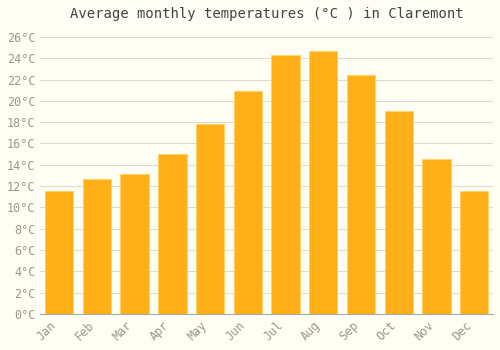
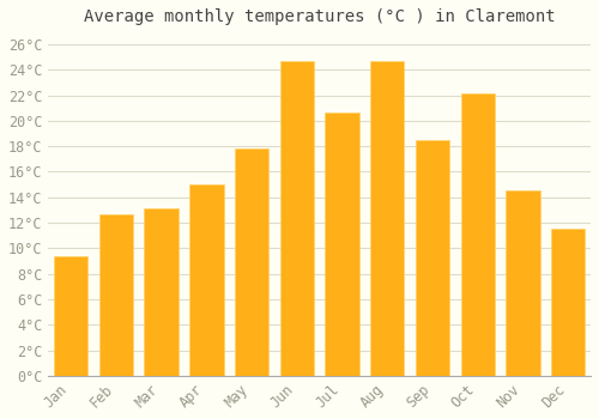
Jan: 11.5°C -> 9.4°C
Jun: 20.9°C -> 24.7°C
Jul: 24.3°C -> 20.6°C
Sep: 22.4°C -> 18.5°C
Oct: 19.0°C -> 22.1°C
